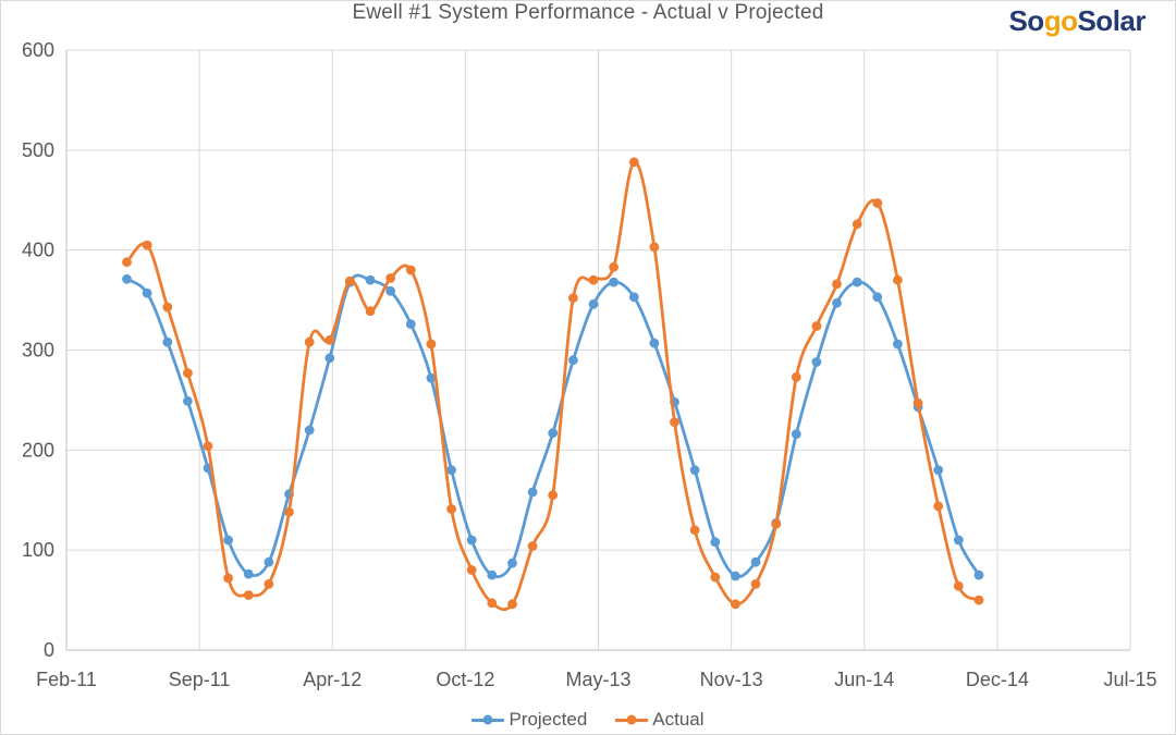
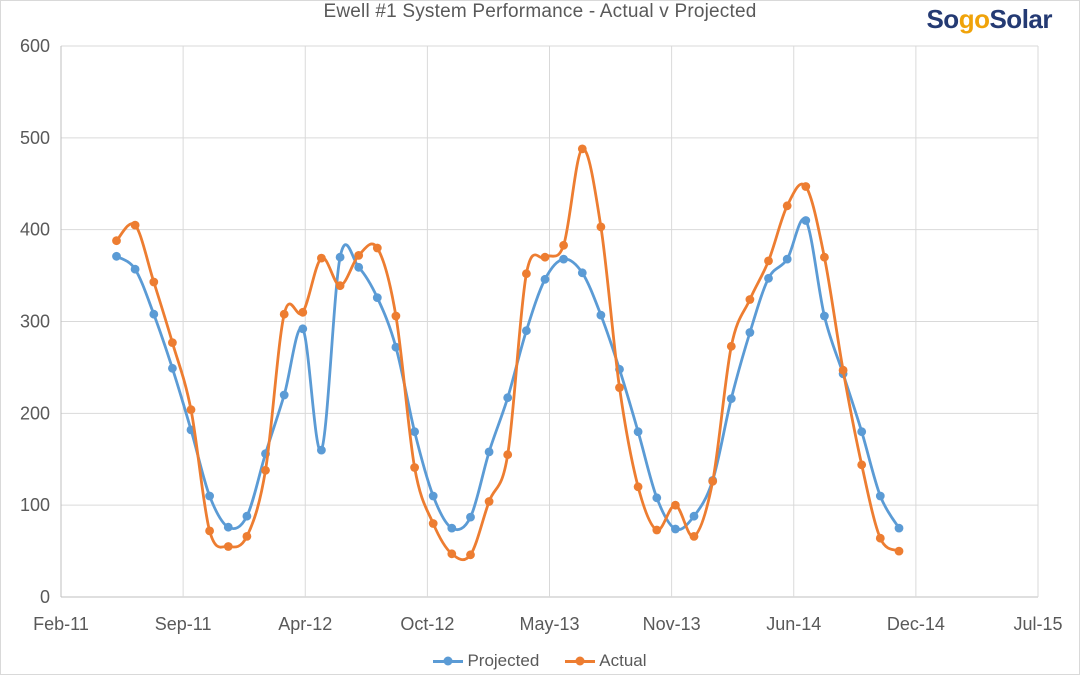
Projected/Apr-12: 370 -> 160
Actual/Nov-13: 50 -> 100
Projected/Jun-14: 350 -> 410
